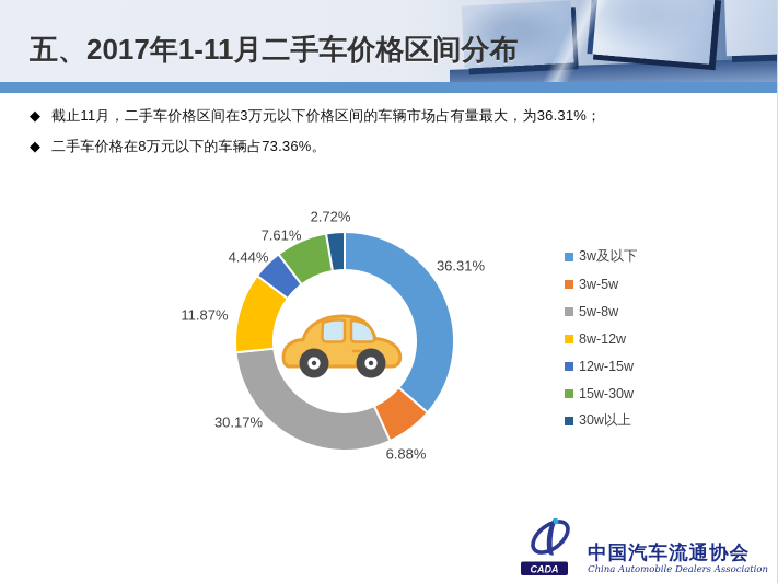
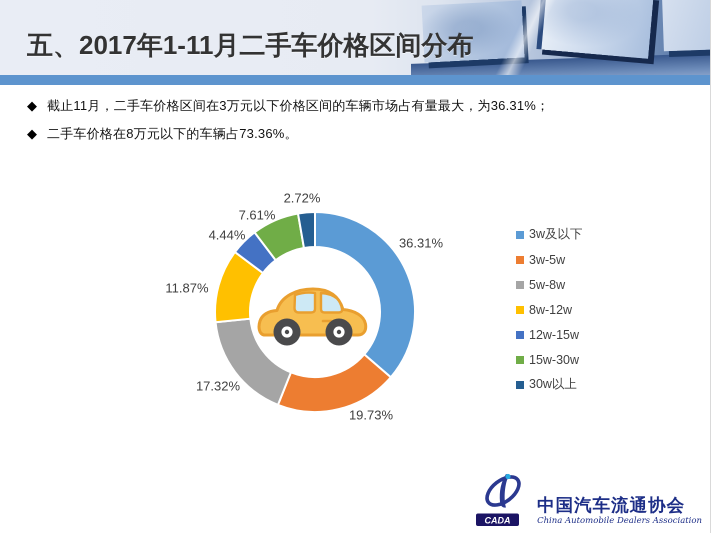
3w-5w: 6.88% -> 19.73%
5w-8w: 30.17% -> 17.32%
